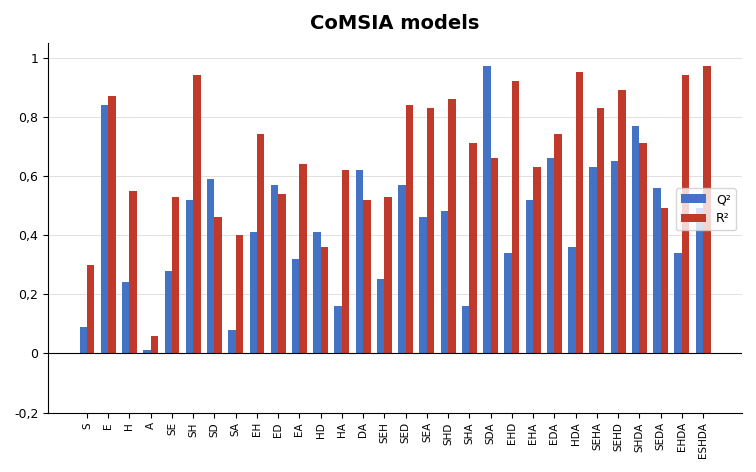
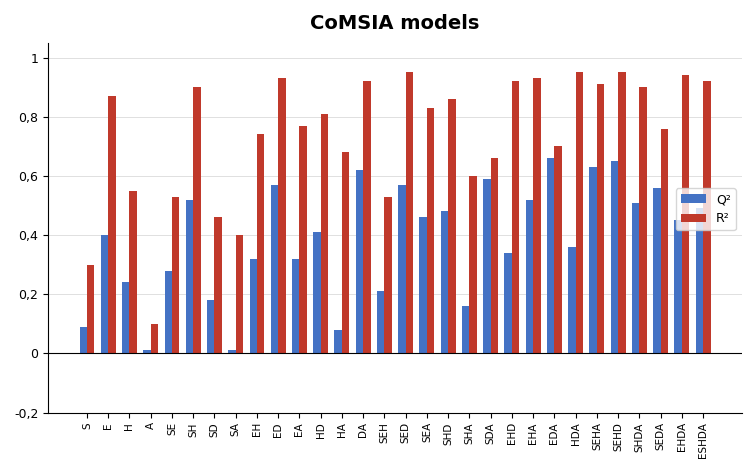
Q²/E: 0,84 -> 0,40
R²/A: 0,06 -> 0,10
R²/SH: 0,94 -> 0,90
Q²/SD: 0,59 -> 0,18
Q²/SA: 0,08 -> 0,01
Q²/EH: 0,41 -> 0,32
R²/ED: 0,54 -> 0,93
R²/EA: 0,64 -> 0,77
R²/HD: 0,36 -> 0,81
Q²/HA: 0,16 -> 0,08
R²/HA: 0,62 -> 0,68
R²/DA: 0,52 -> 0,92
Q²/SEH: 0,25 -> 0,21
R²/SED: 0,84 -> 0,95
R²/SHA: 0,71 -> 0,60
Q²/SDA: 0,97 -> 0,59
R²/EHA: 0,63 -> 0,93
R²/EDA: 0,74 -> 0,70
R²/SEHA: 0,83 -> 0,91
R²/SEHD: 0,89 -> 0,95
Q²/SHDA: 0,77 -> 0,51
R²/SHDA: 0,71 -> 0,90
R²/SEDA: 0,49 -> 0,76
Q²/EHDA: 0,34 -> 0,45
R²/ESHDA: 0,97 -> 0,92
